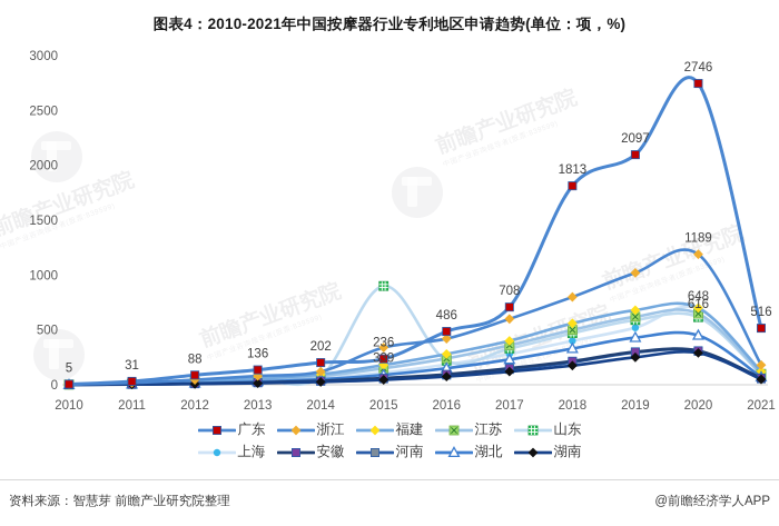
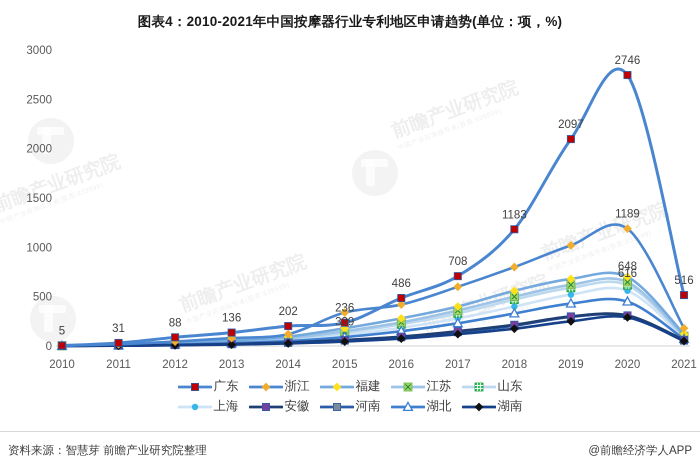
山东/2015: 900 -> 100
广东/2018: 1813 -> 1183
上海/2020: 700 -> 600
